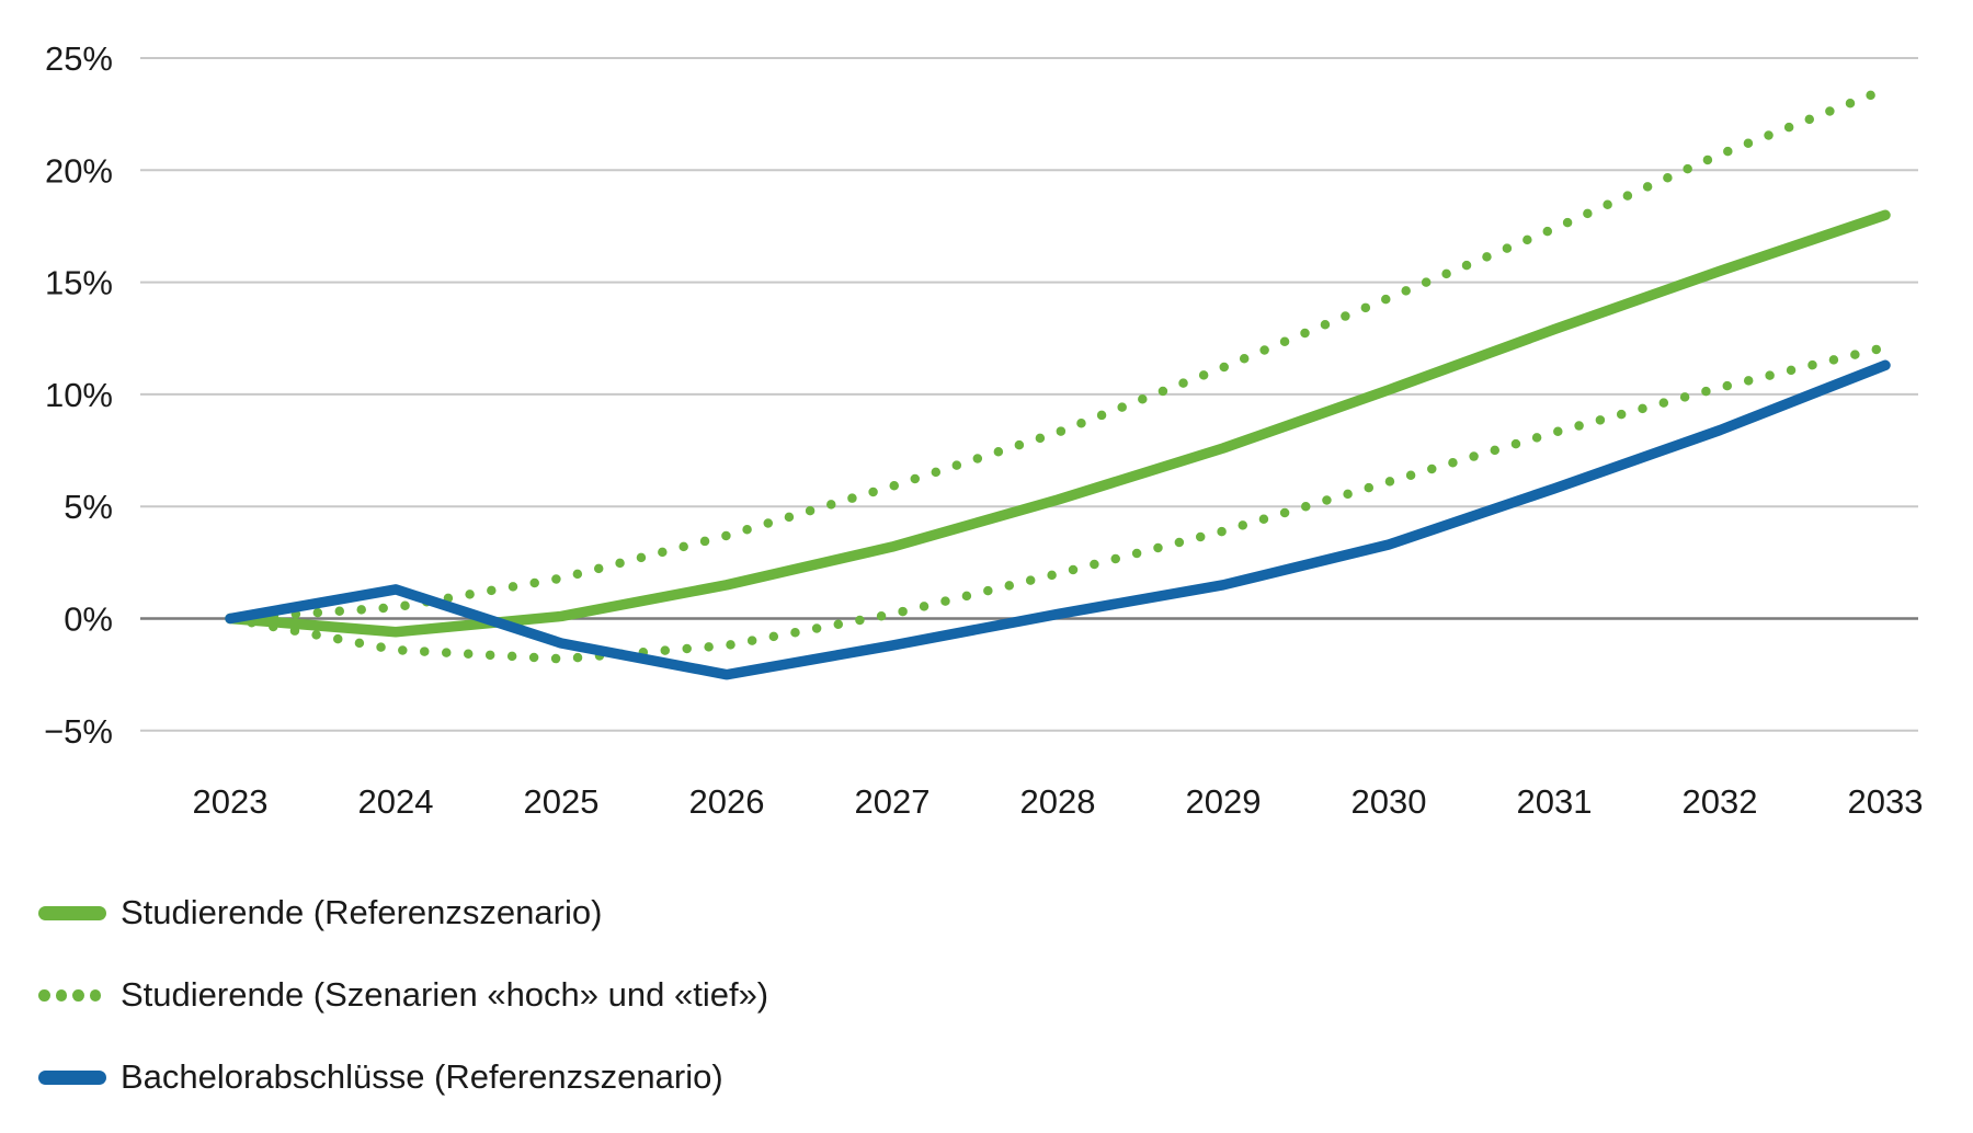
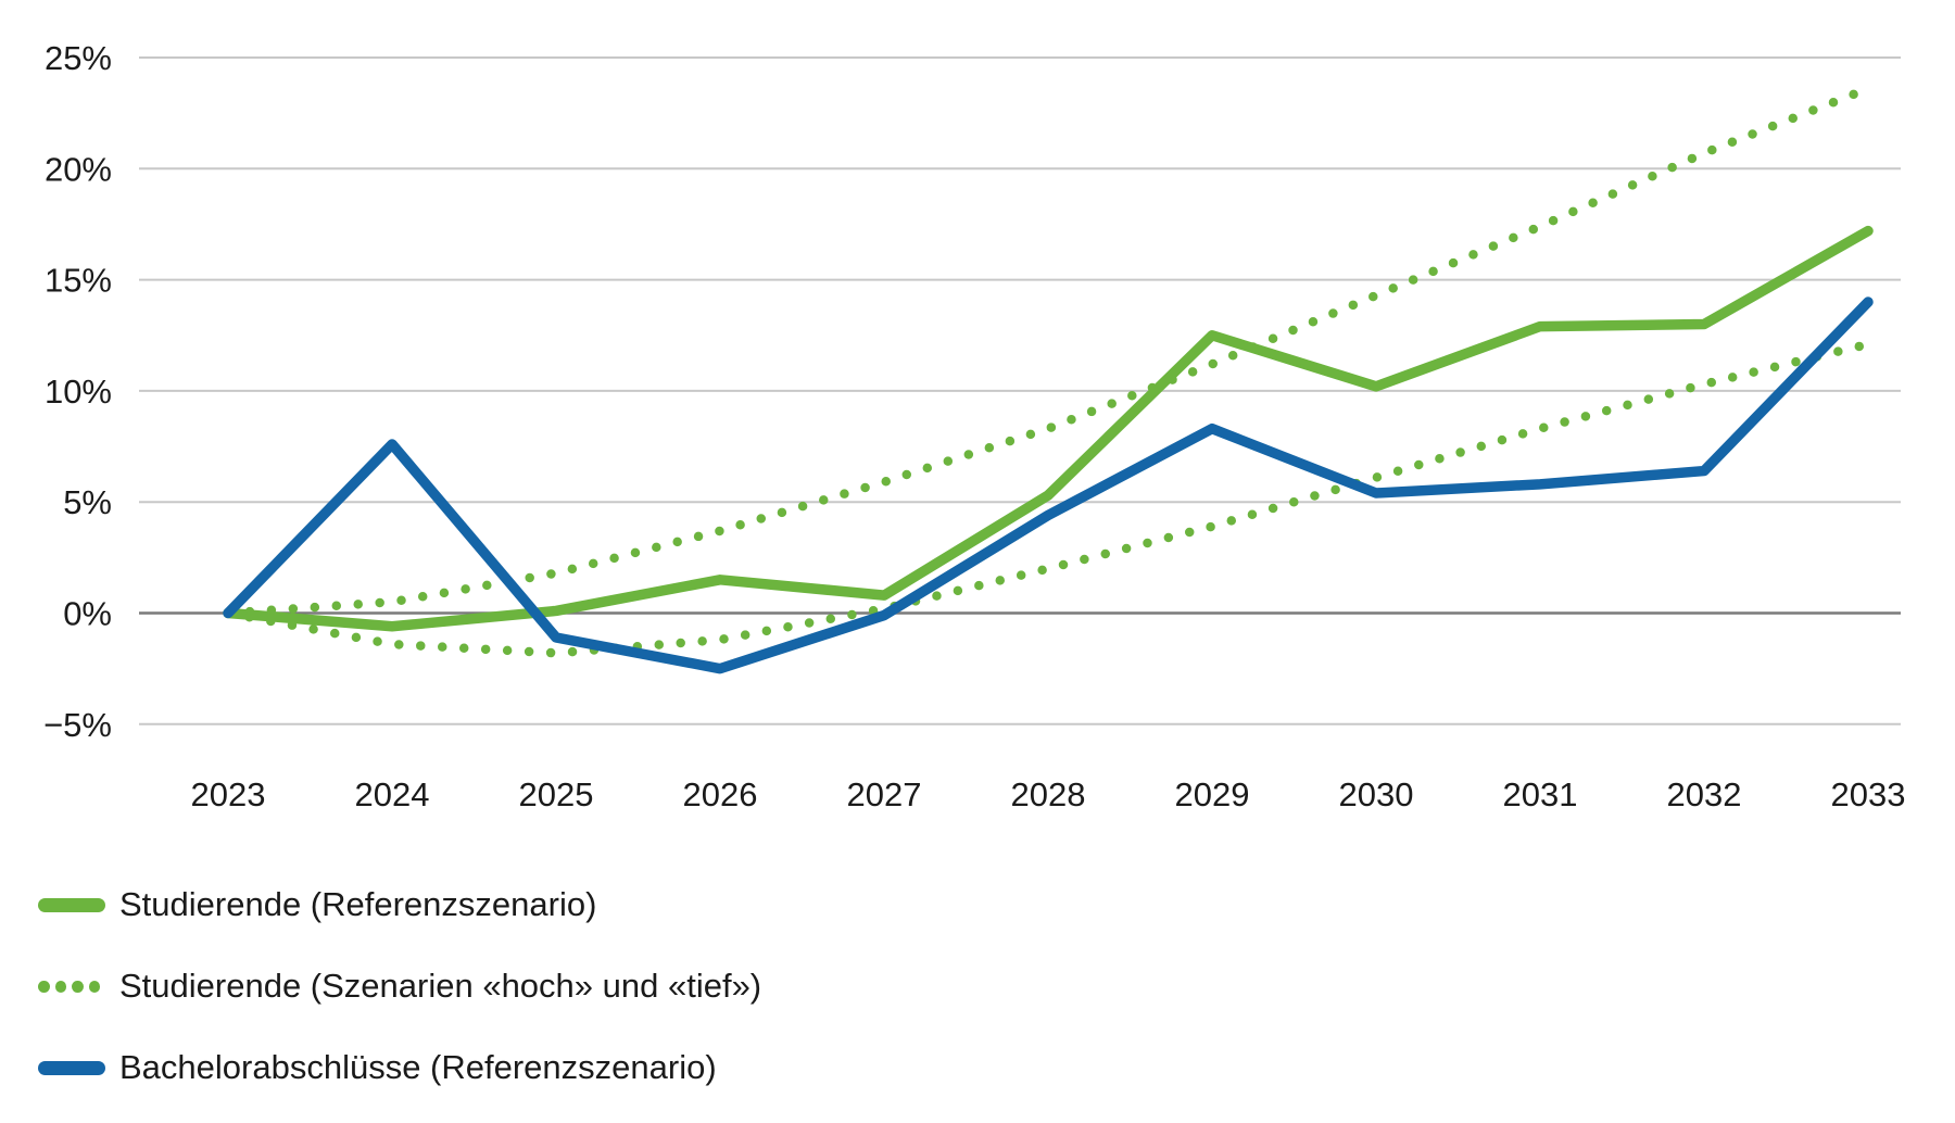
Bachelorabschlüsse (Referenzszenario)/2024: 1.3% -> 7.6%
Studierende (Referenzszenario)/2027: 3.2% -> 0.8%
Bachelorabschlüsse (Referenzszenario)/2027: -1.2% -> -0.1%
Bachelorabschlüsse (Referenzszenario)/2028: 0.2% -> 4.4%
Studierende (Referenzszenario)/2029: 7.6% -> 12.5%
Bachelorabschlüsse (Referenzszenario)/2029: 1.5% -> 8.3%
Bachelorabschlüsse (Referenzszenario)/2030: 3.3% -> 5.4%
Studierende (Referenzszenario)/2032: 15.5% -> 13.0%
Bachelorabschlüsse (Referenzszenario)/2032: 8.4% -> 6.4%
Studierende (Referenzszenario)/2033: 18.0% -> 17.2%
Bachelorabschlüsse (Referenzszenario)/2033: 11.3% -> 14.0%
